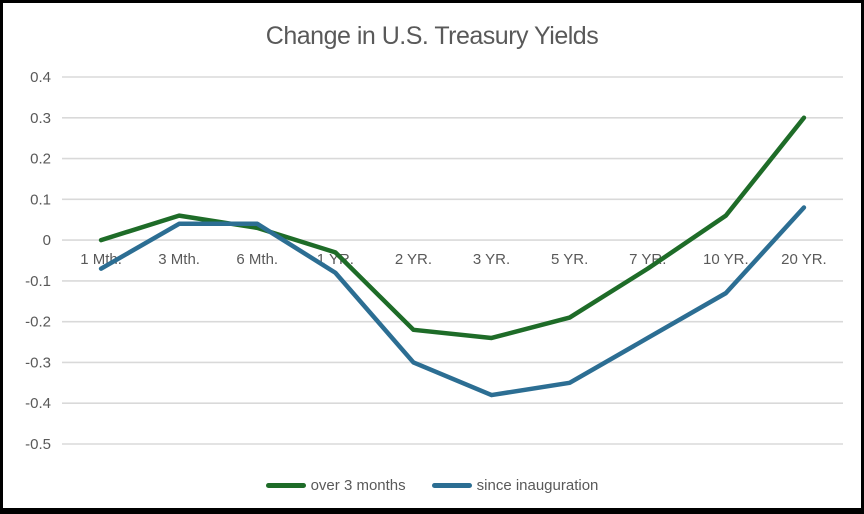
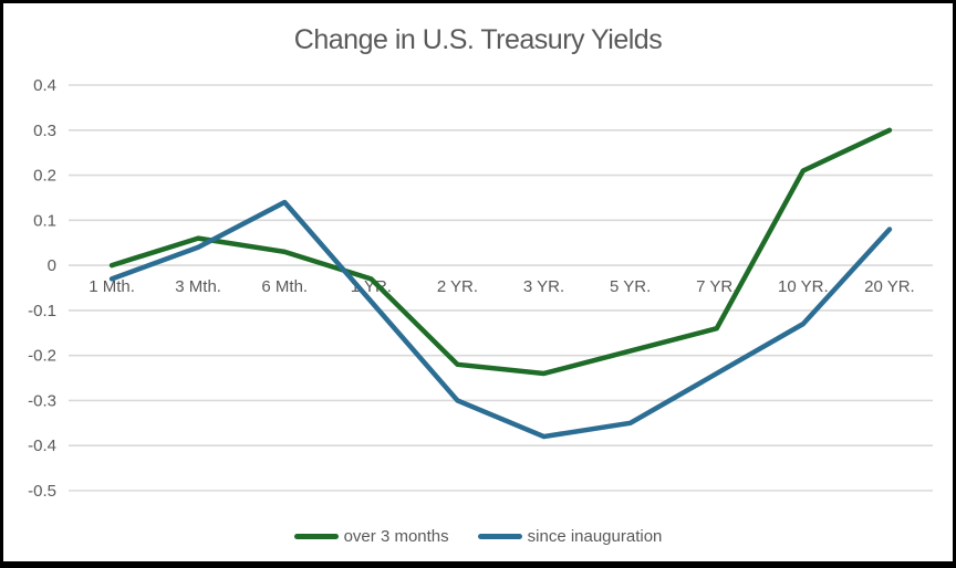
since inauguration/1 Mth.: -0.07 -> -0.03
since inauguration/6 Mth.: 0.04 -> 0.14
over 3 months/7 YR.: -0.07 -> -0.14
over 3 months/10 YR.: 0.06 -> 0.21
